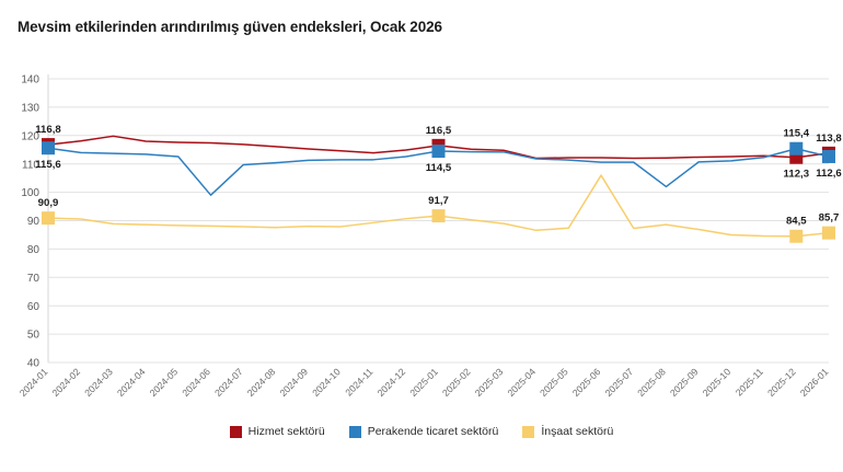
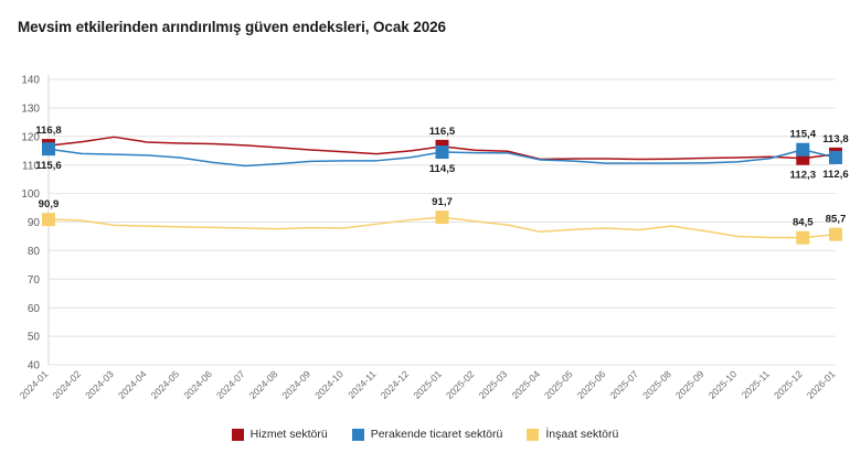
Perakende ticaret sektörü/2024-06: 99 -> 111
İnşaat sektörü/2025-06: 106 -> 88
Perakende ticaret sektörü/2025-08: 102 -> 111
